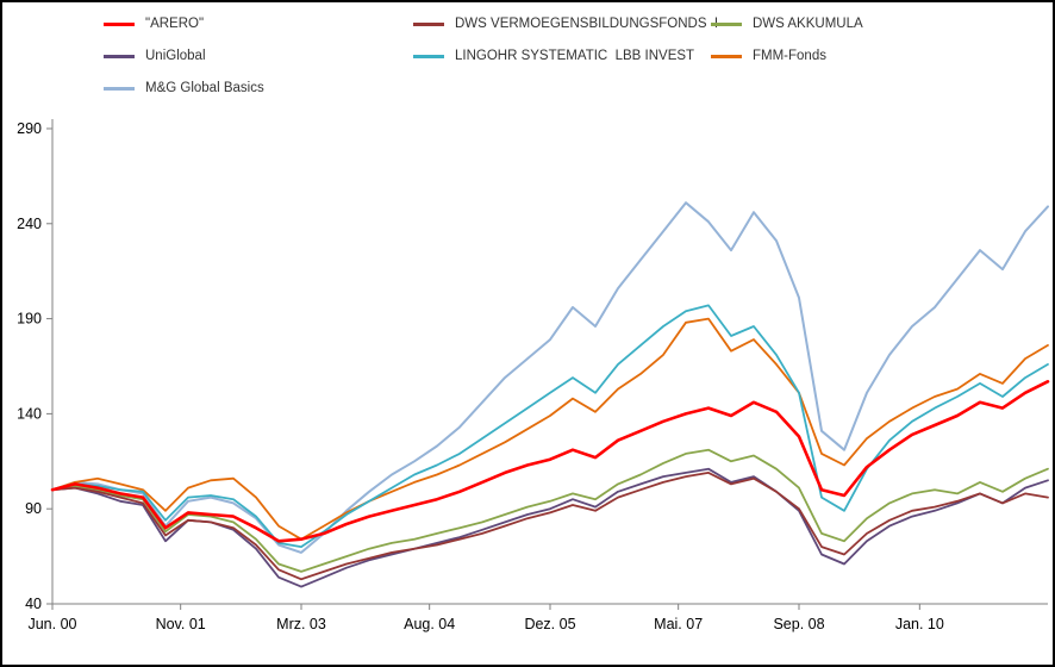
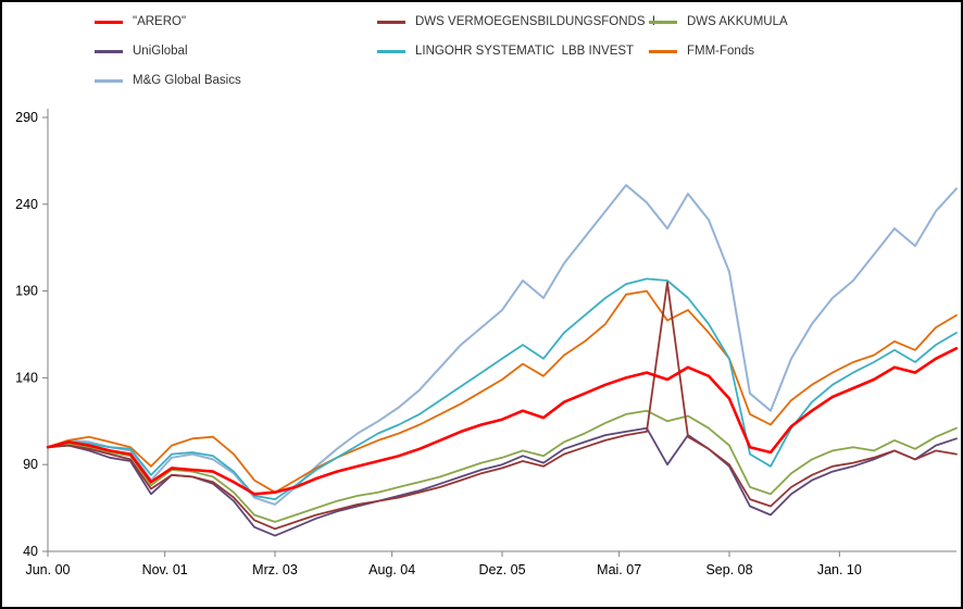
DWS VERMOEGENSBILDUNGSFONDS I/90: 103 -> 195
UniGlobal/90: 104 -> 90
LINGOHR SYSTEMATIC LBB INVEST/90: 181 -> 196
